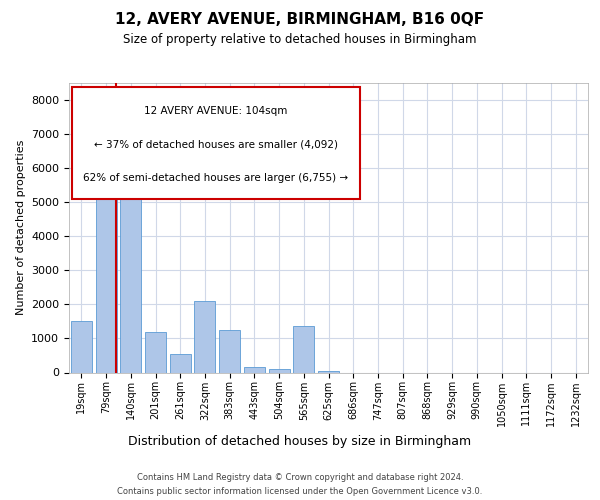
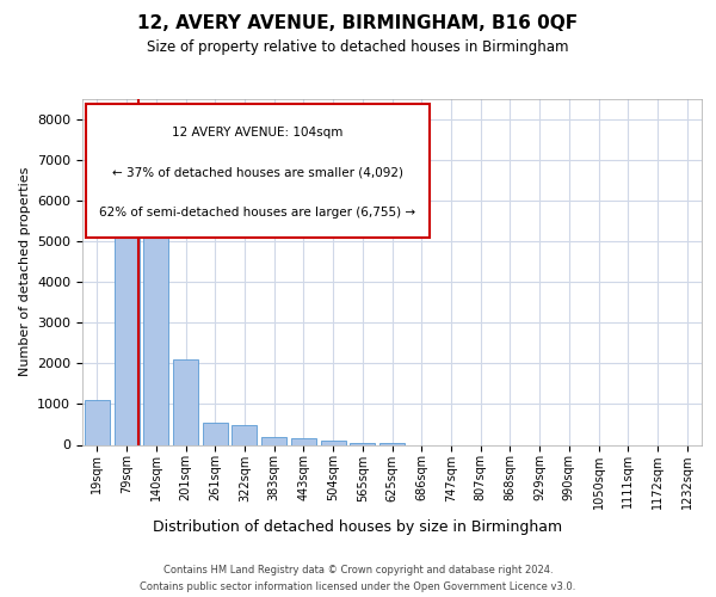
19sqm: 1500 -> 1100
201sqm: 1200 -> 2100
322sqm: 2100 -> 480
383sqm: 1250 -> 200
565sqm: 1350 -> 60
